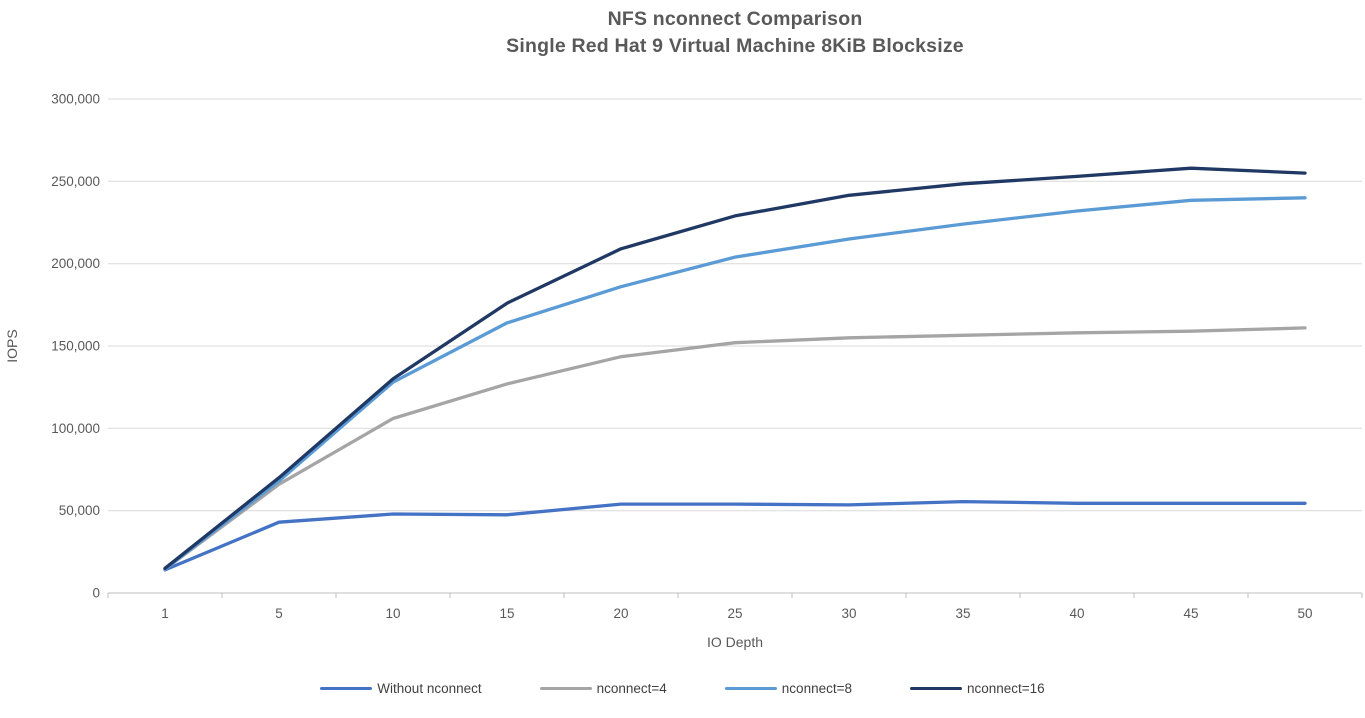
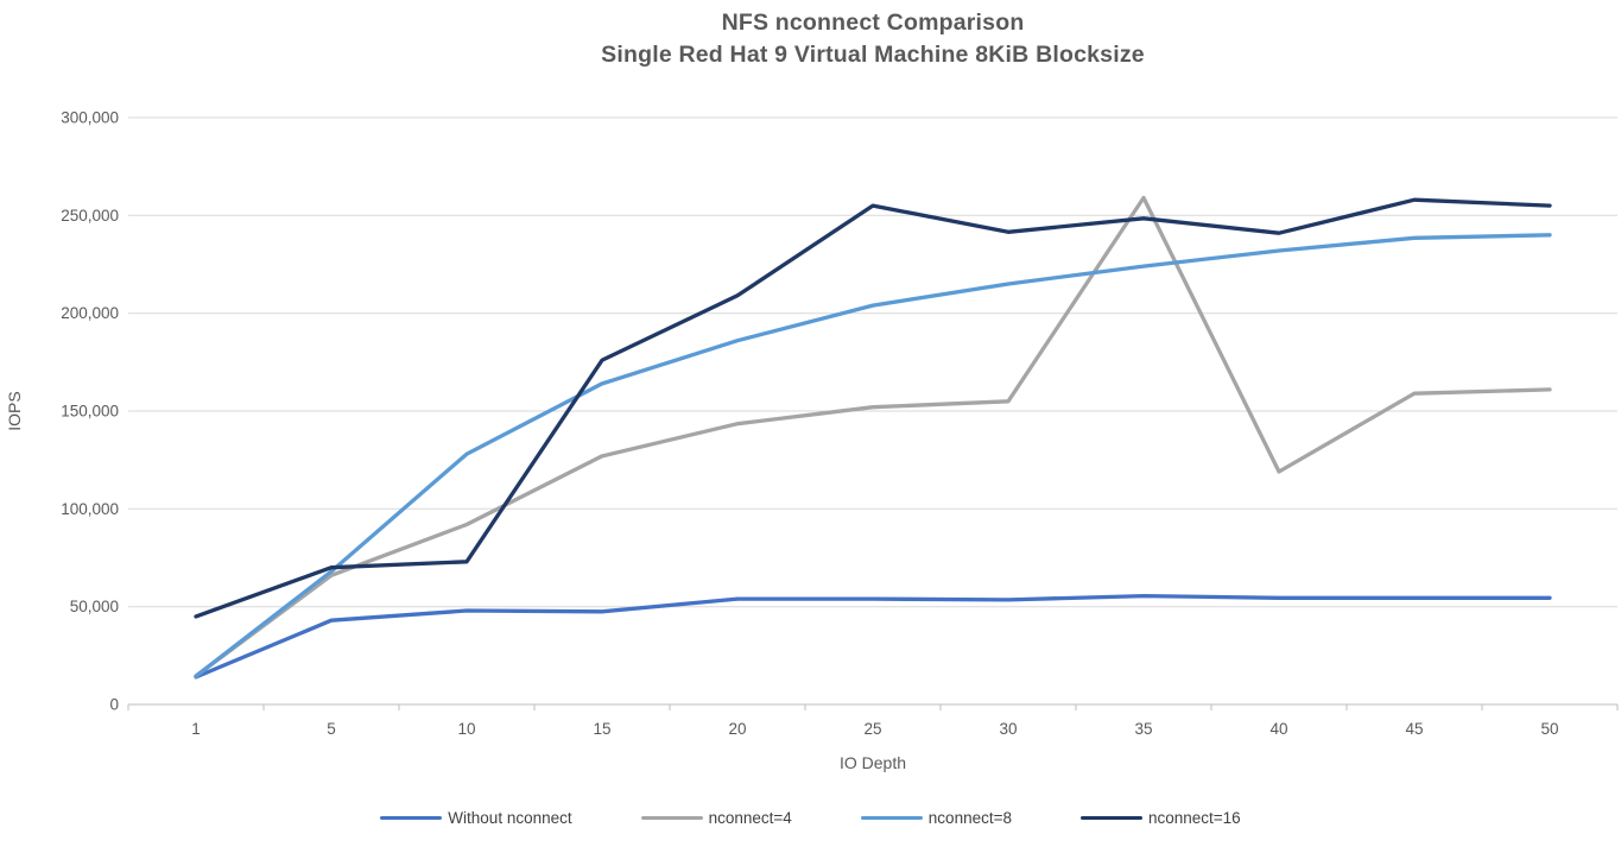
nconnect=16/1: 15000 -> 45000
nconnect=4/10: 106000 -> 92000
nconnect=16/10: 130000 -> 73000
nconnect=16/25: 229000 -> 255000
nconnect=4/35: 156000 -> 259000
nconnect=4/40: 158000 -> 119000
nconnect=16/40: 253000 -> 241000
